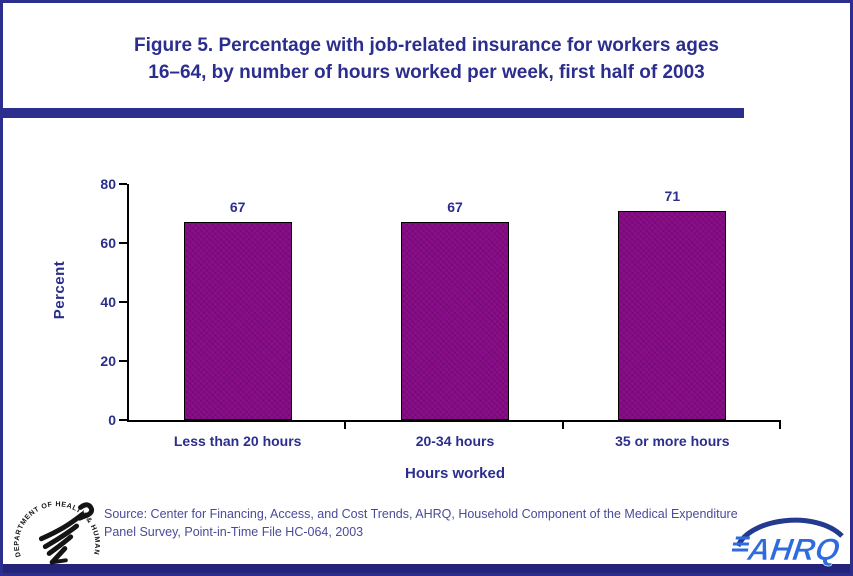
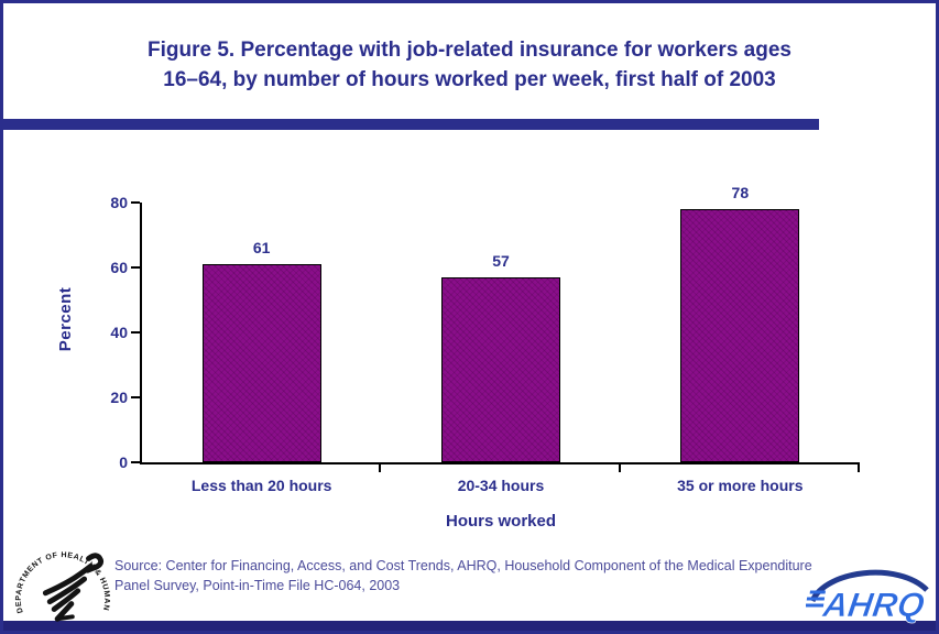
Less than 20 hours: 67 -> 61
20-34 hours: 67 -> 57
35 or more hours: 71 -> 78
